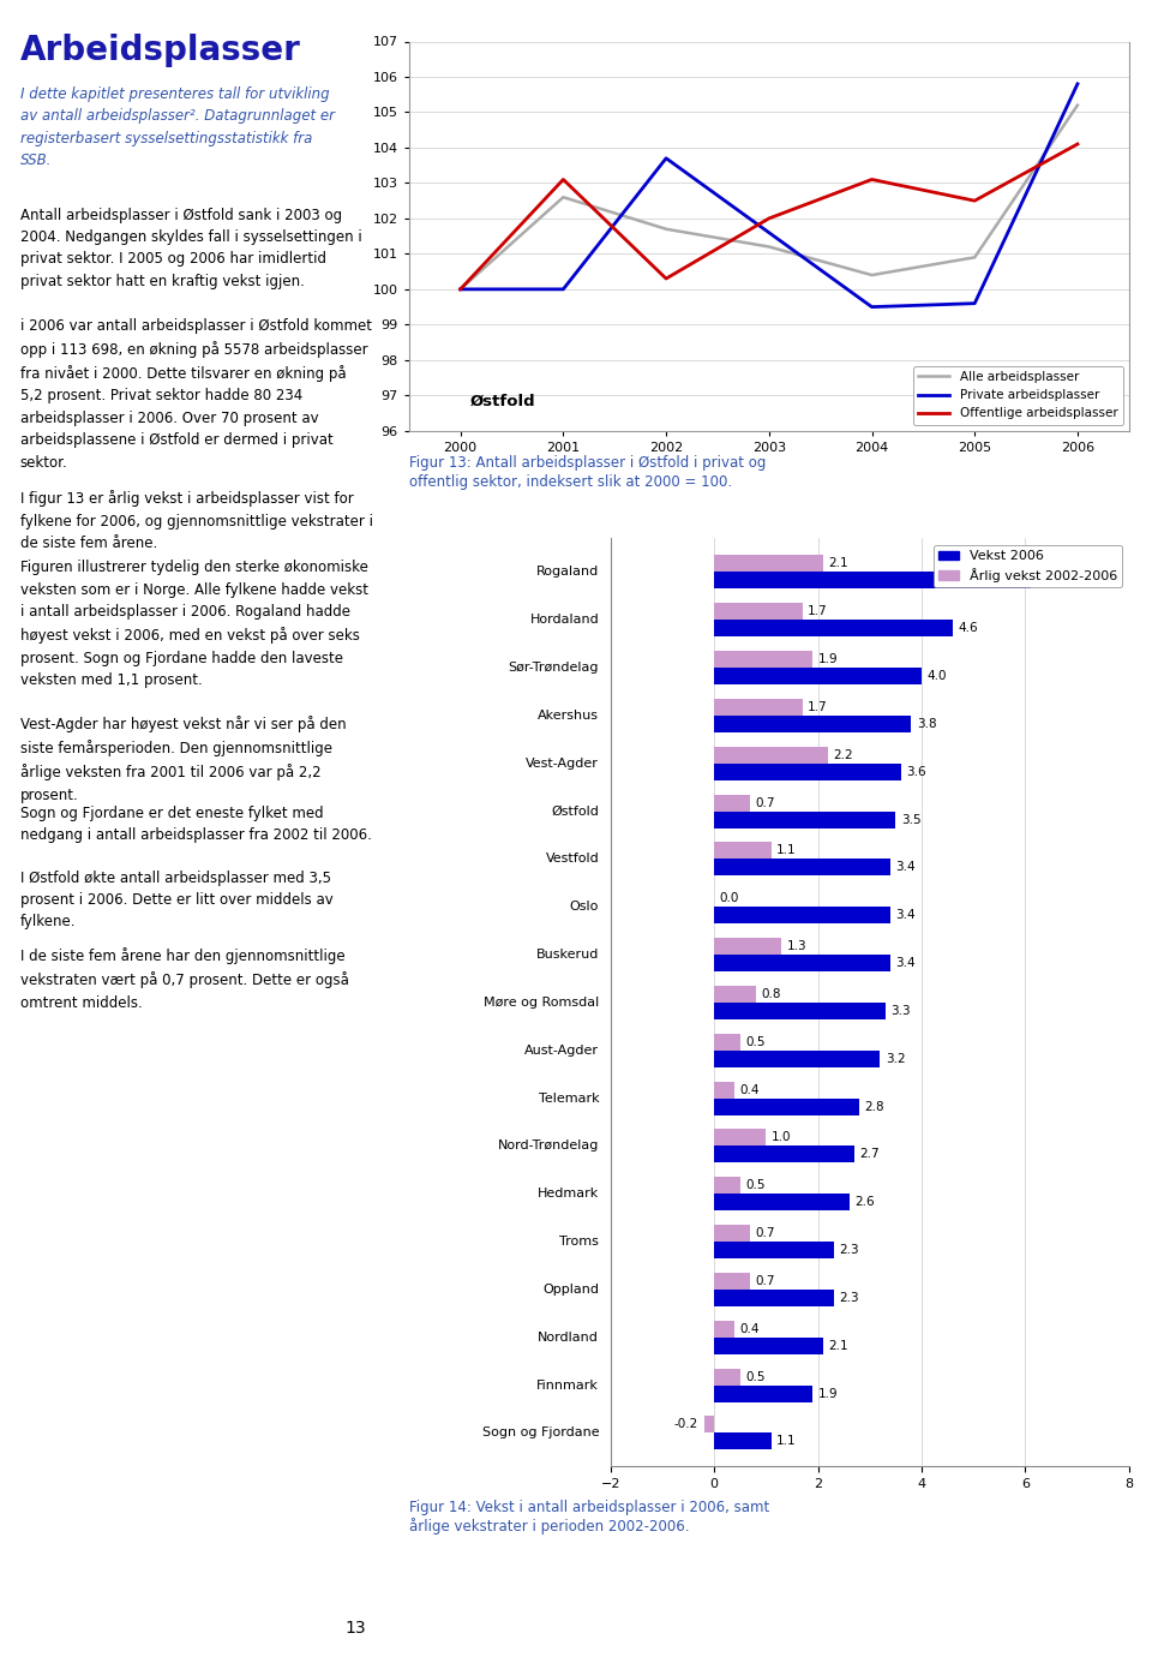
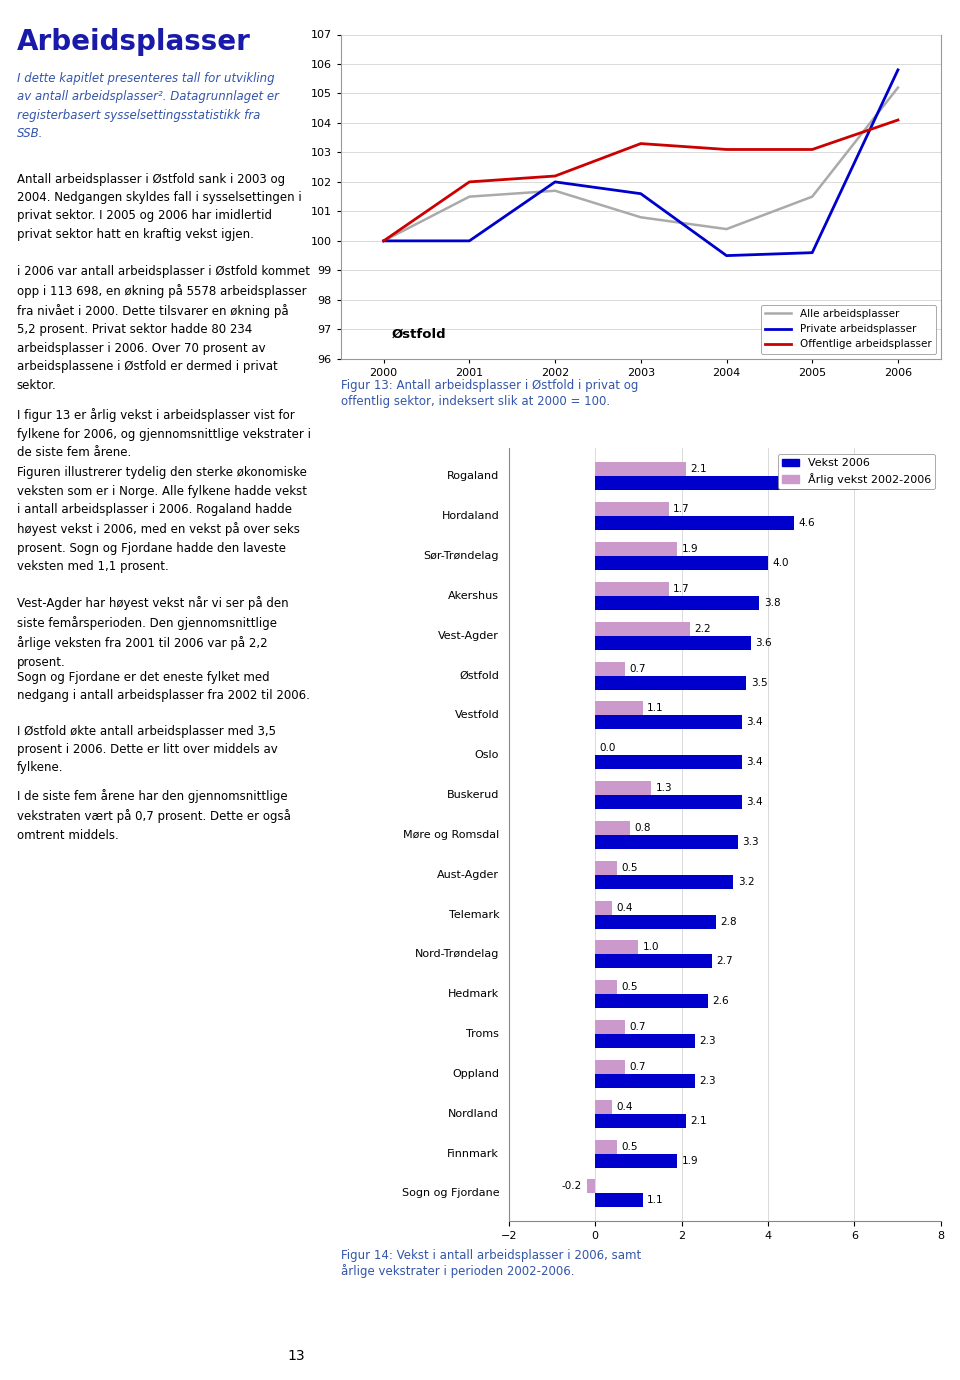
Alle arbeidsplasser/2001: 102.6 -> 101.5
Offentlige arbeidsplasser/2001: 103.1 -> 102.0
Private arbeidsplasser/2002: 103.7 -> 102.0
Offentlige arbeidsplasser/2002: 100.3 -> 102.2
Alle arbeidsplasser/2003: 101.2 -> 100.8
Offentlige arbeidsplasser/2003: 102.0 -> 103.3
Alle arbeidsplasser/2005: 100.9 -> 101.5
Offentlige arbeidsplasser/2005: 102.5 -> 103.1
